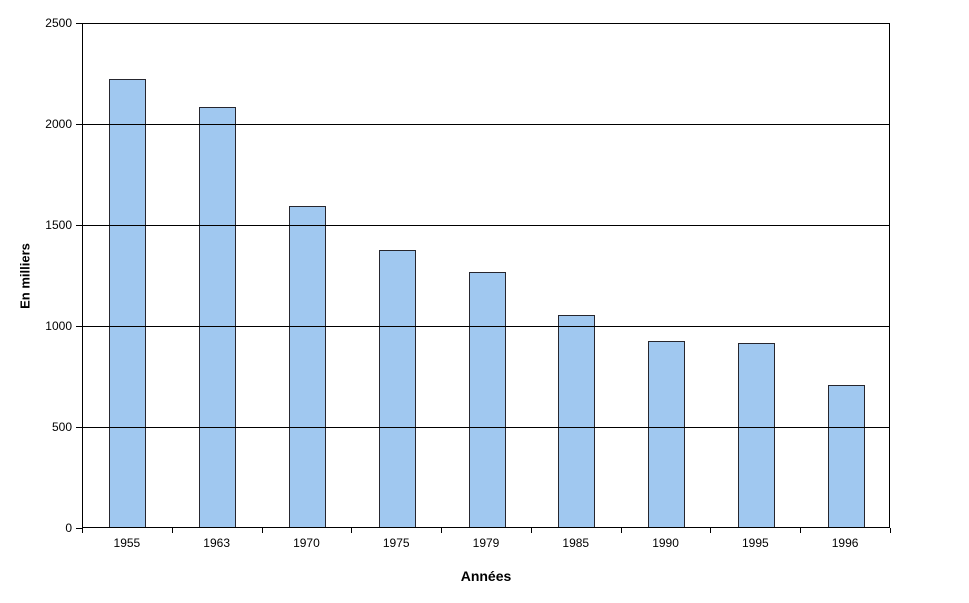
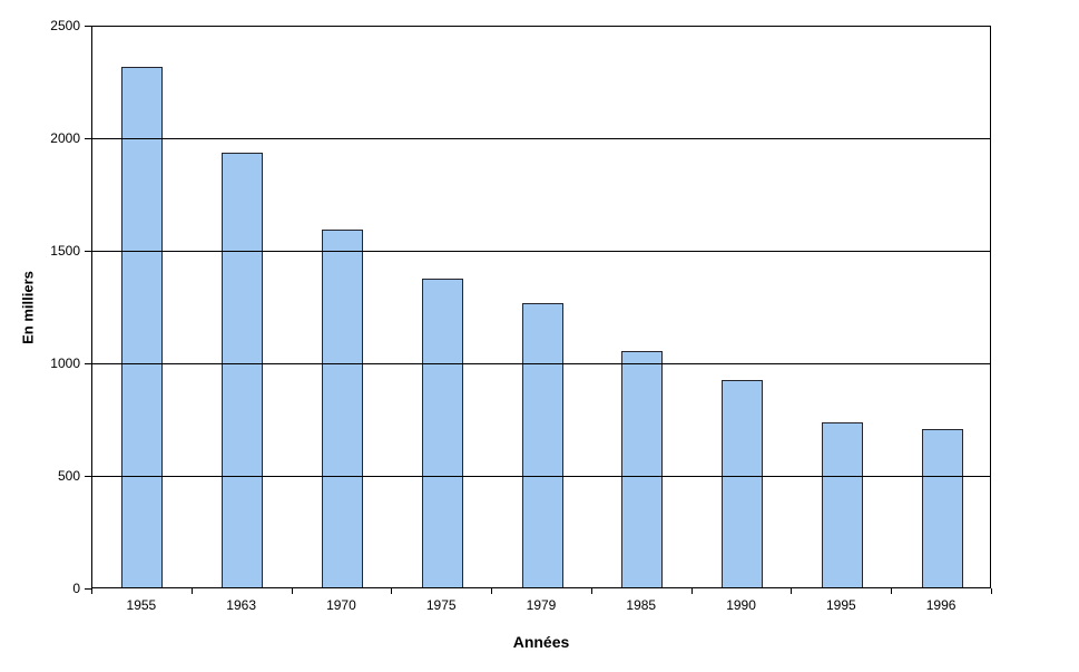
1955: 2220 -> 2310
1963: 2080 -> 1930
1995: 910 -> 740
